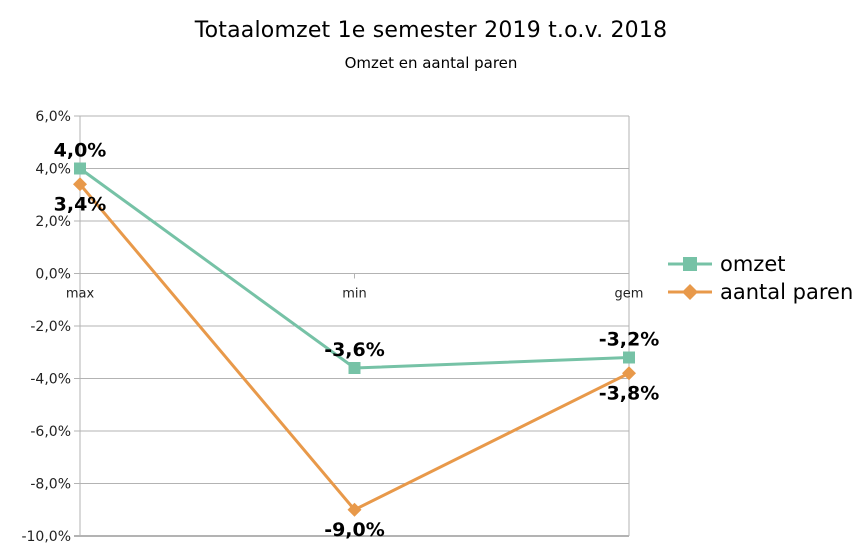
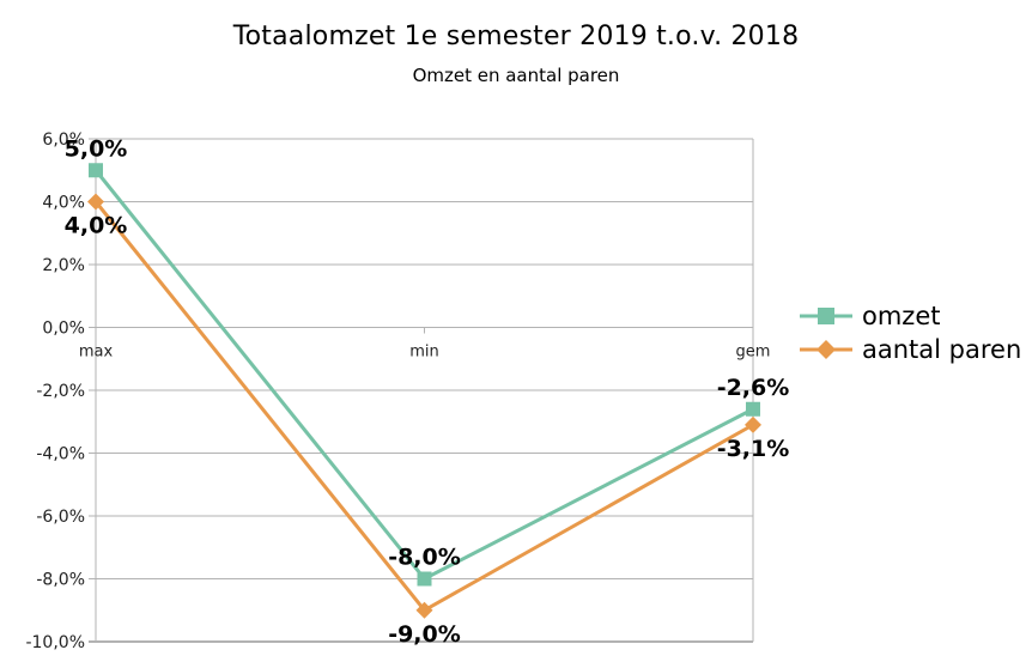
omzet/max: 4,0% -> 5,0%
aantal paren/max: 3,4% -> 4,0%
omzet/min: -3,6% -> -8,0%
omzet/gem: -3,2% -> -2,6%
aantal paren/gem: -3,8% -> -3,1%
